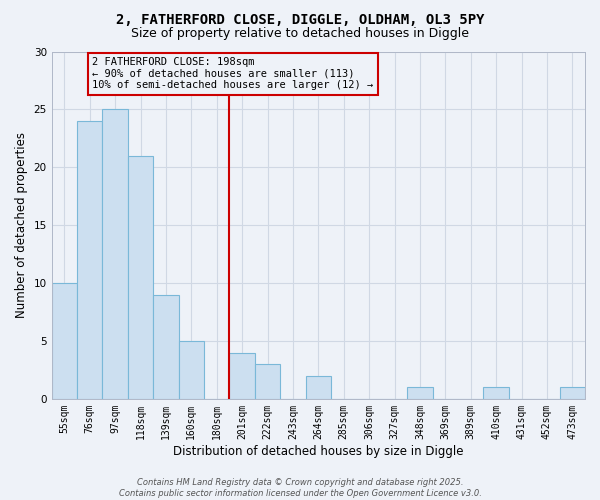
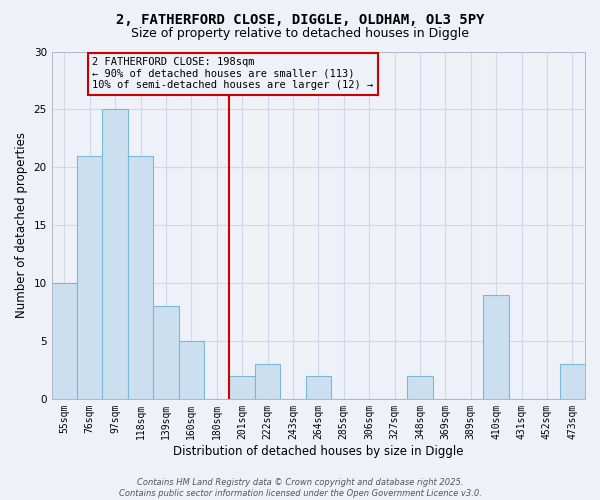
76sqm: 24 -> 21
139sqm: 9 -> 8
201sqm: 4 -> 2
348sqm: 1 -> 2
410sqm: 1 -> 9
473sqm: 1 -> 3
